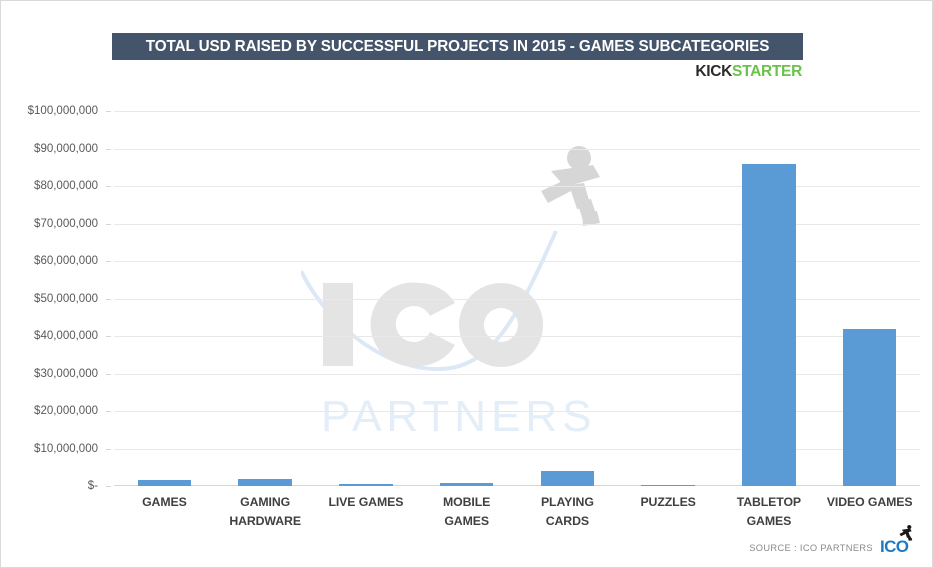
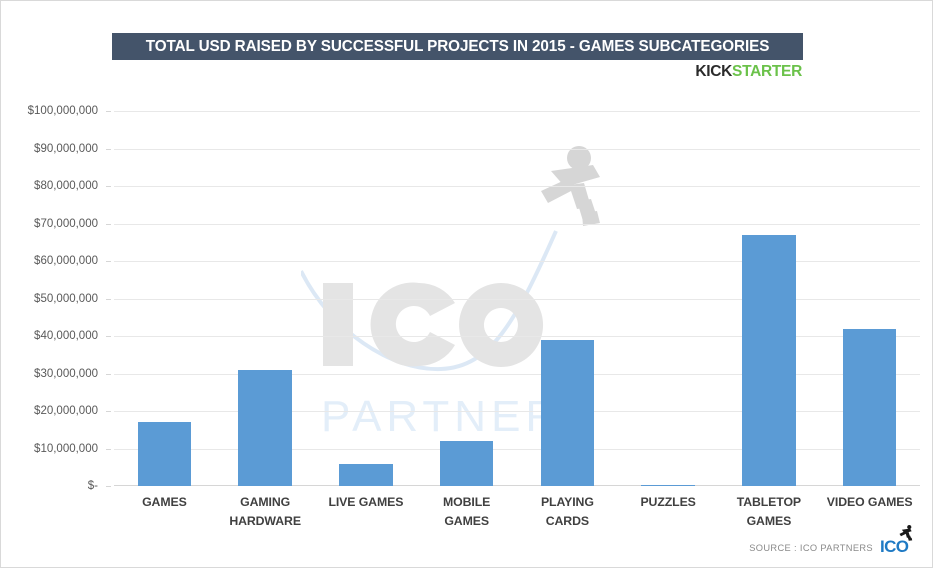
GAMES: $2000000 -> $17000000
GAMING HARDWARE: $2000000 -> $31000000
LIVE GAMES: $1000000 -> $6000000
MOBILE GAMES: $1000000 -> $12000000
PLAYING CARDS: $4000000 -> $39000000
TABLETOP GAMES: $86000000 -> $67000000
